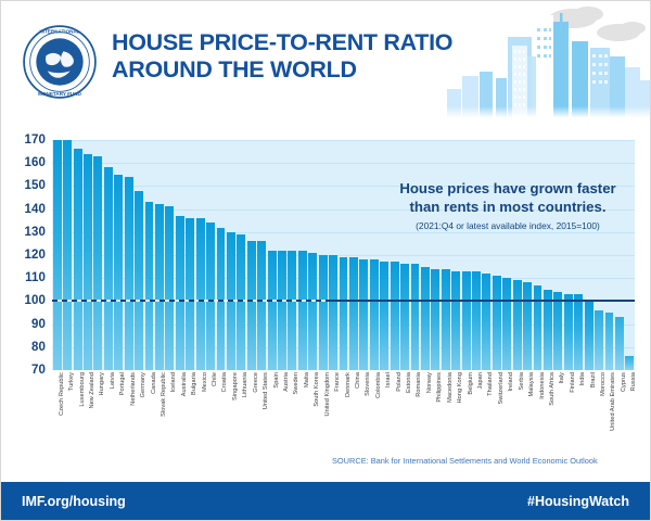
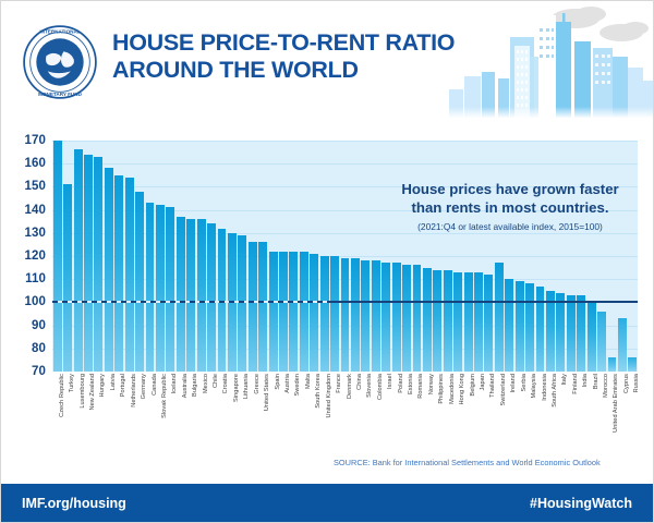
Turkey: 170 -> 151
Switzerland: 111 -> 117
United Arab Emirates: 95 -> 76
